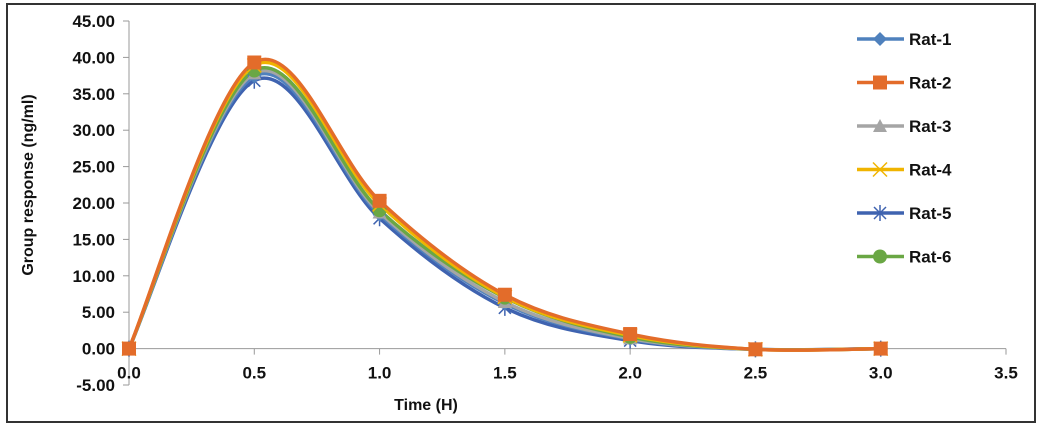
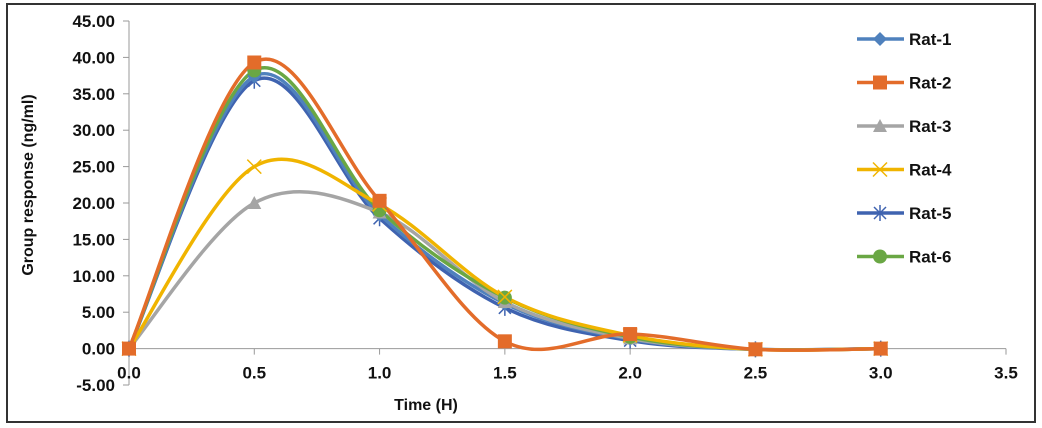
Rat-3/0.5: 38 -> 20
Rat-4/0.5: 39 -> 25
Rat-2/1.5: 7 -> 1
